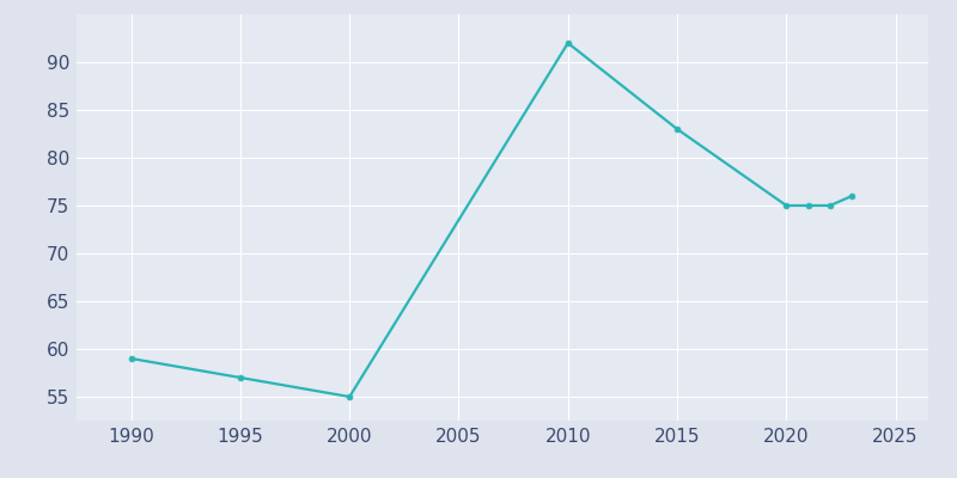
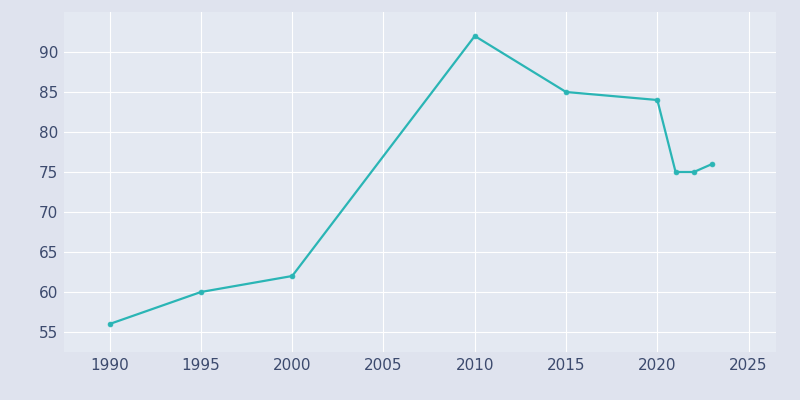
1990: 59 -> 56
1995: 57 -> 60
2000: 55 -> 62
2015: 83 -> 85
2020: 75 -> 84
